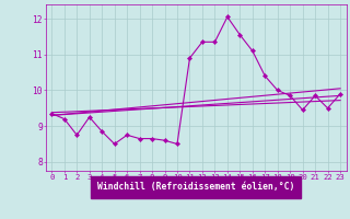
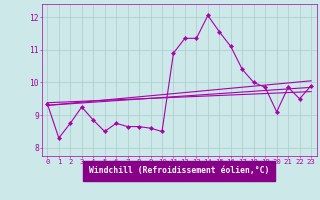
1: 9.20 -> 8.30
20: 9.45 -> 9.10
